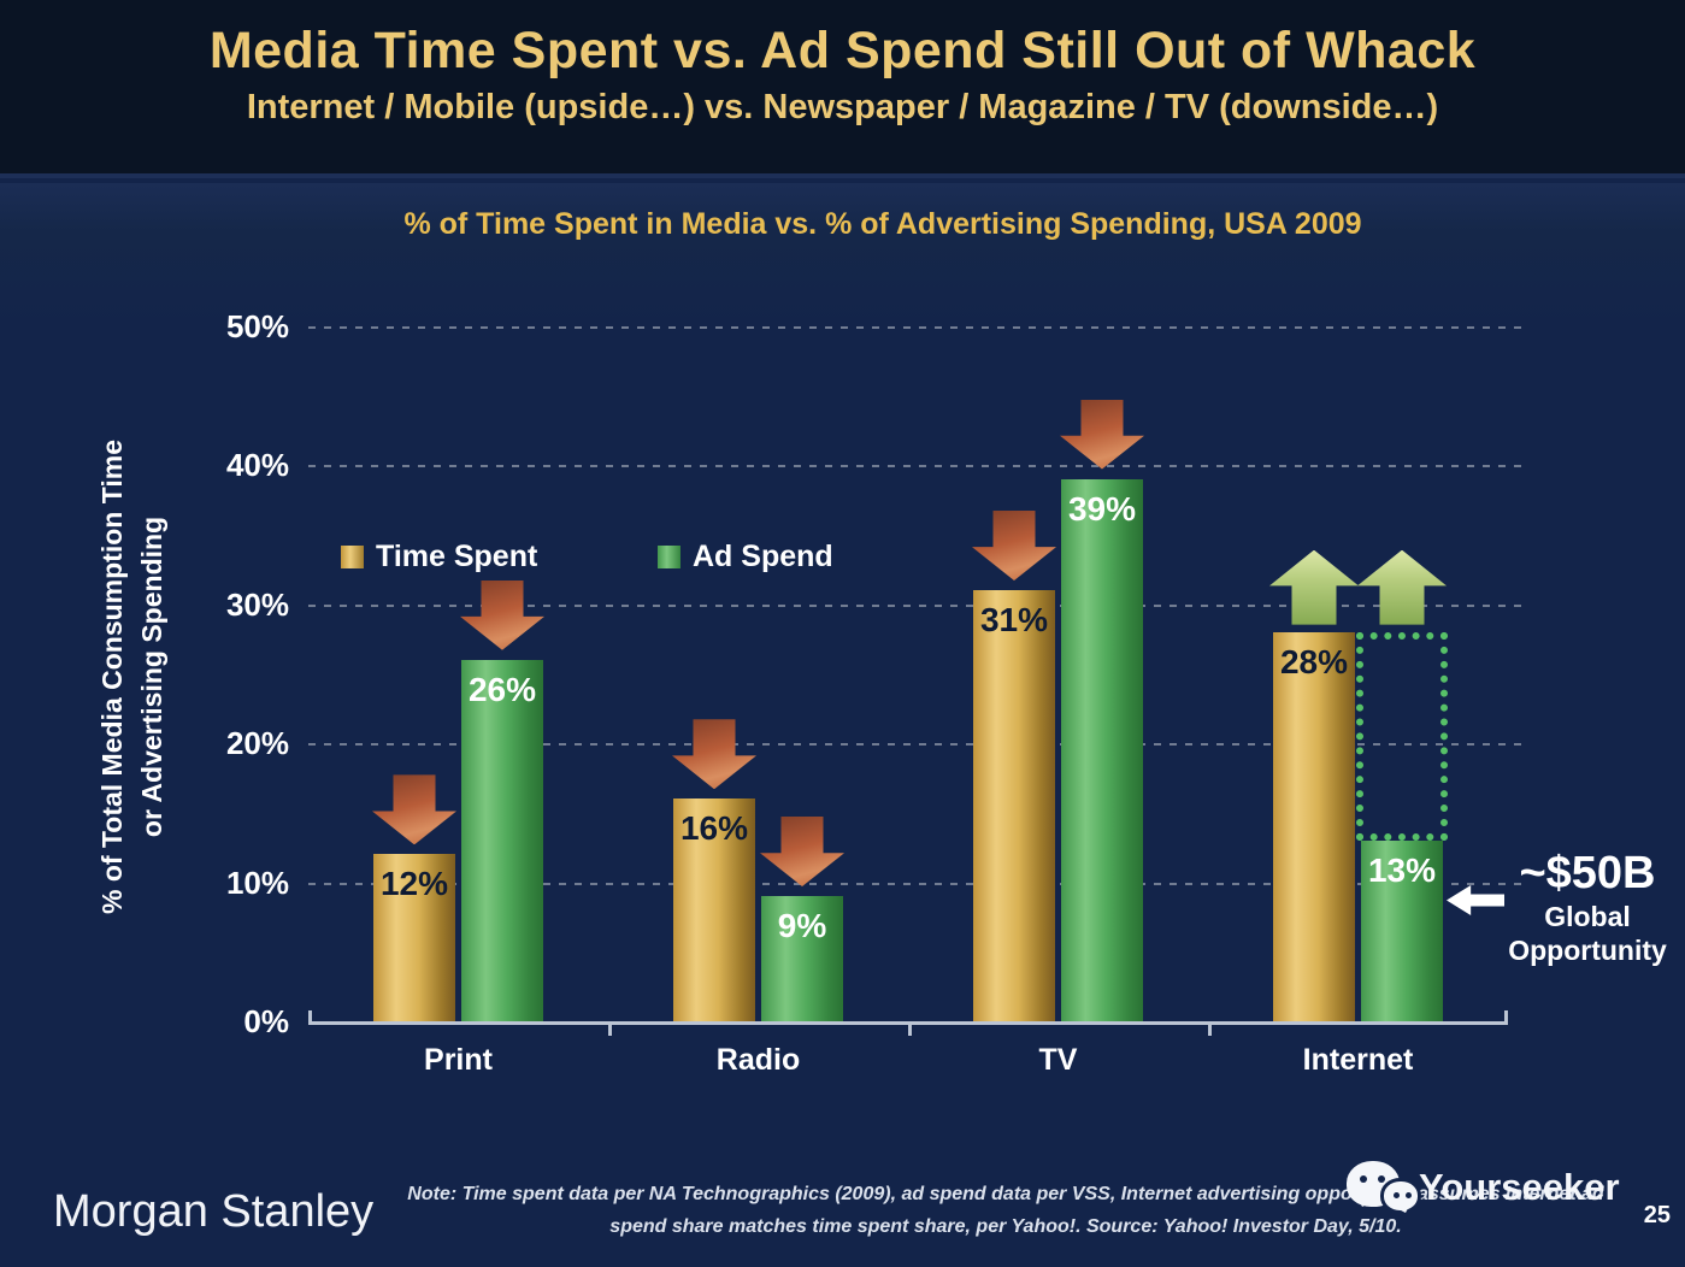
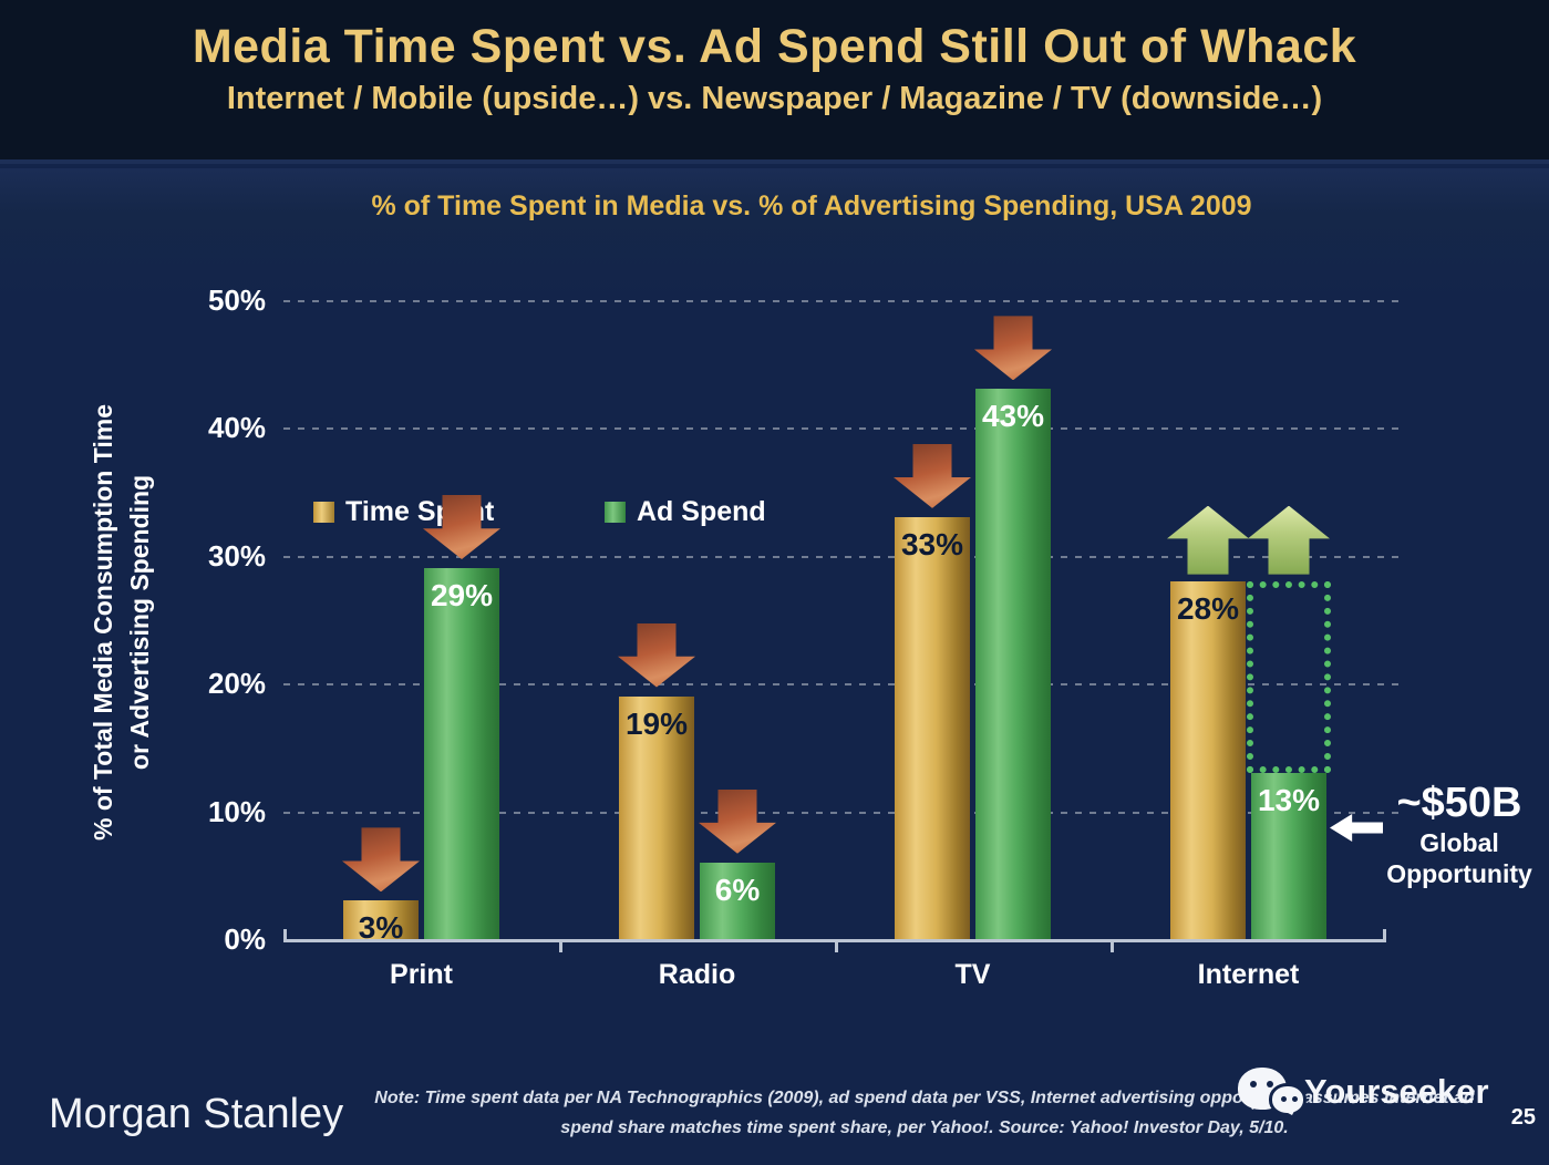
Time Spent/Print: 12% -> 3%
Ad Spend/Print: 26% -> 29%
Time Spent/Radio: 16% -> 19%
Ad Spend/Radio: 9% -> 6%
Time Spent/TV: 31% -> 33%
Ad Spend/TV: 39% -> 43%
